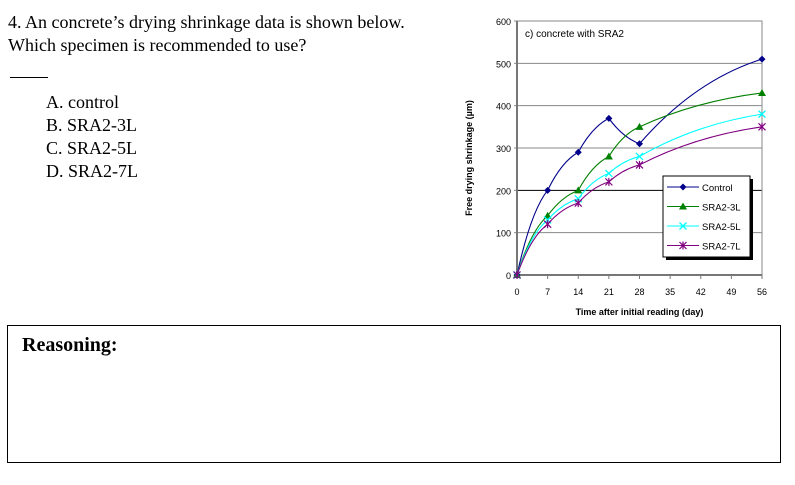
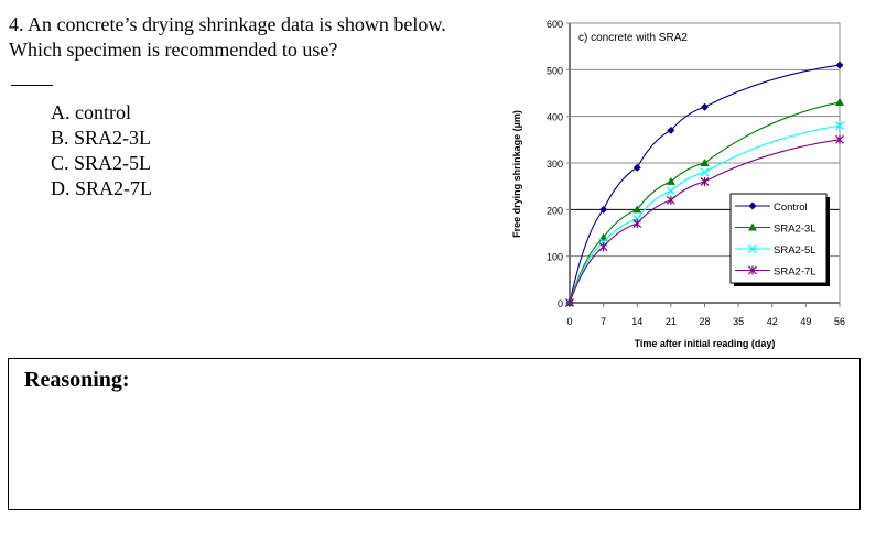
SRA2-3L/21: 280 -> 260
Control/28: 310 -> 420
SRA2-3L/28: 350 -> 300
